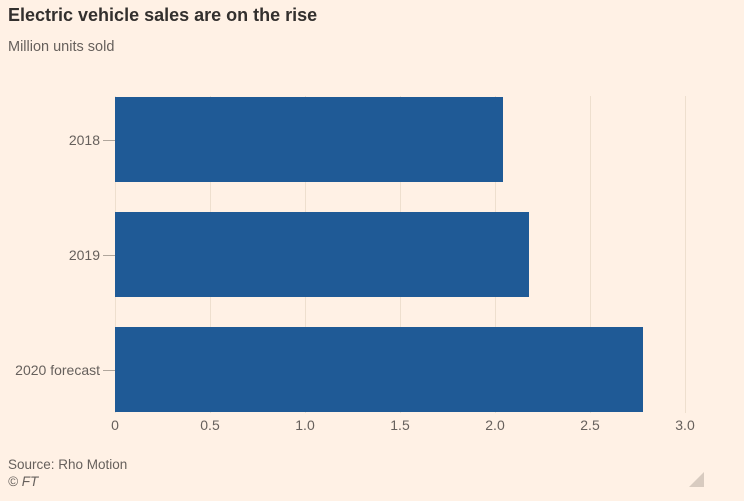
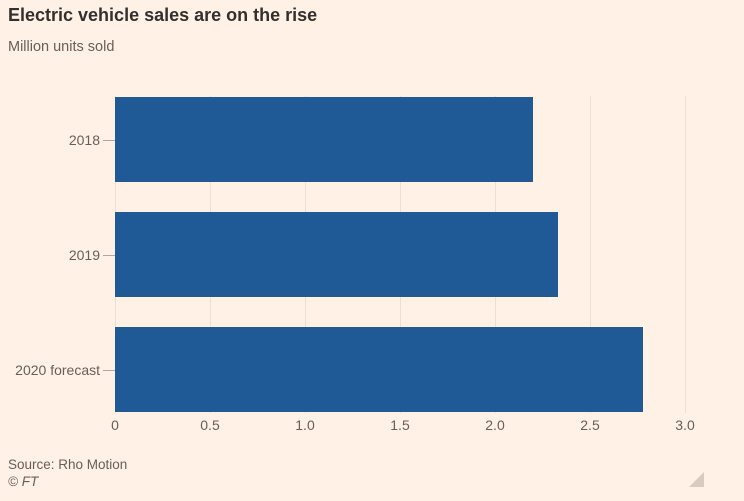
2018: 2.04 -> 2.20
2019: 2.18 -> 2.33
